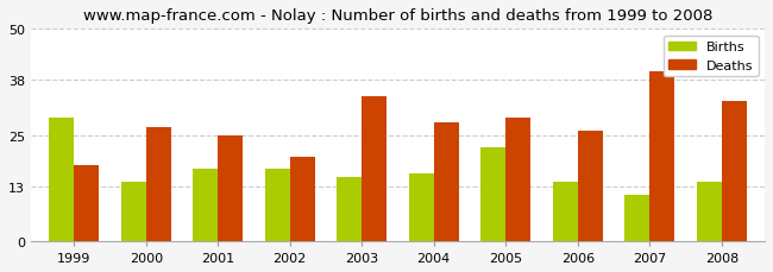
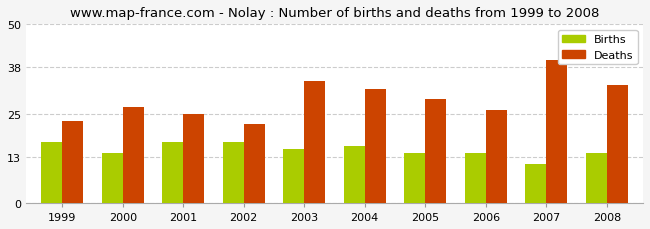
Births/1999: 29 -> 17
Deaths/1999: 18 -> 23
Deaths/2002: 20 -> 22
Deaths/2004: 28 -> 32
Births/2005: 22 -> 14
